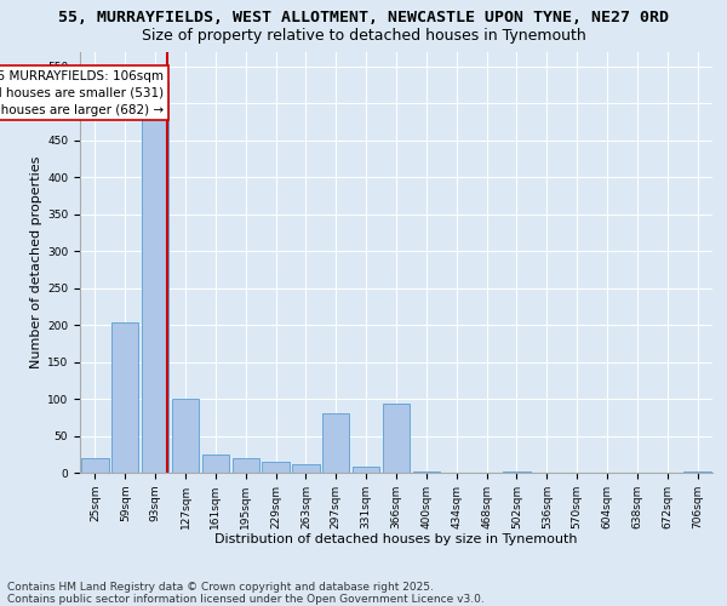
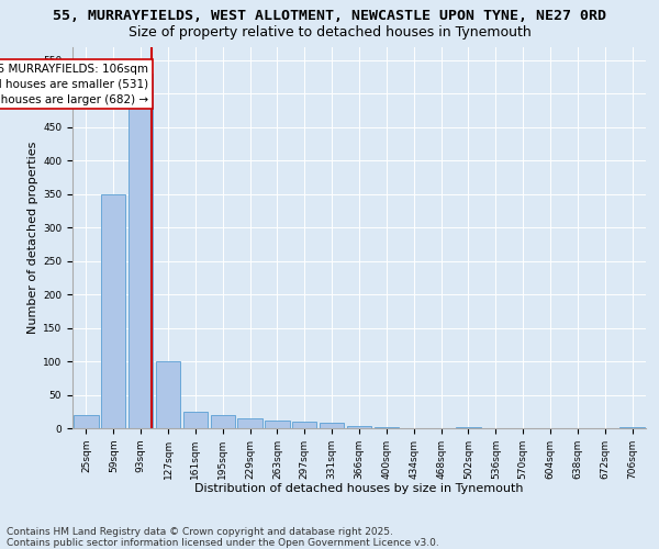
59sqm: 204 -> 350
297sqm: 80 -> 10
366sqm: 94 -> 3
